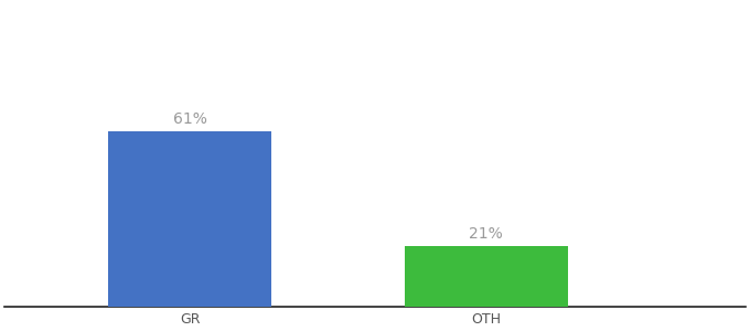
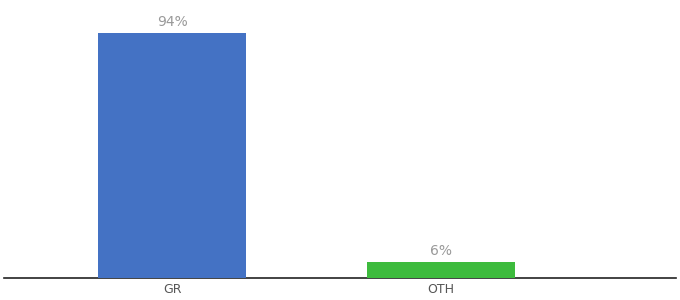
GR: 61% -> 94%
OTH: 21% -> 6%
